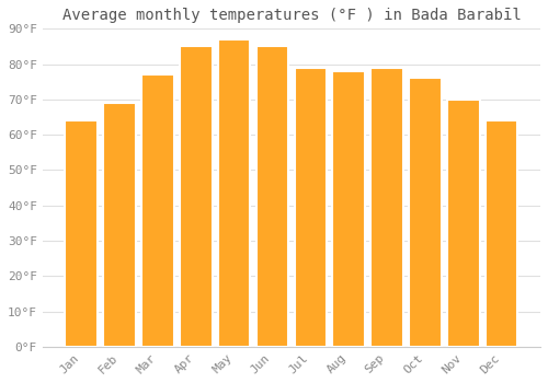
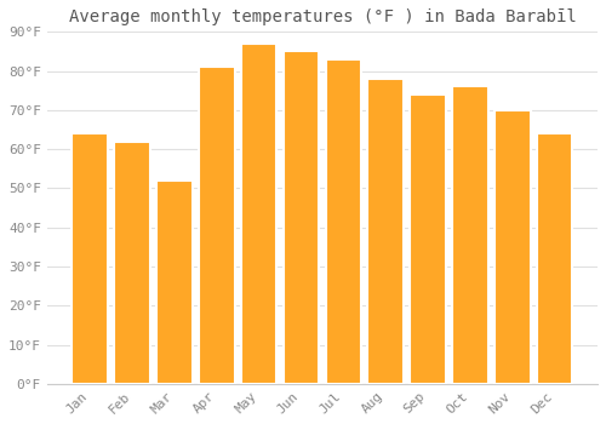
Feb: 69°F -> 62°F
Mar: 77°F -> 52°F
Apr: 85°F -> 81°F
Jul: 79°F -> 83°F
Sep: 79°F -> 74°F
